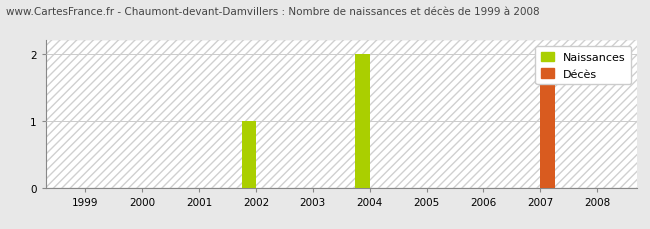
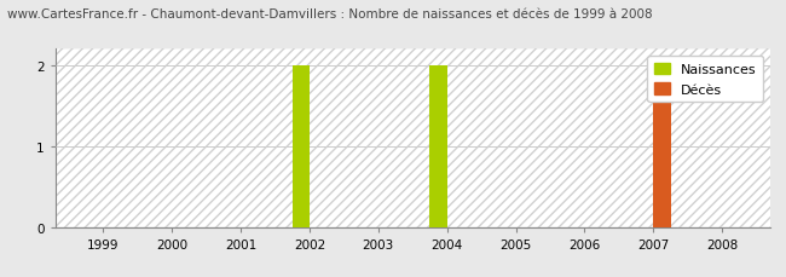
Naissances/2002: 1 -> 2
